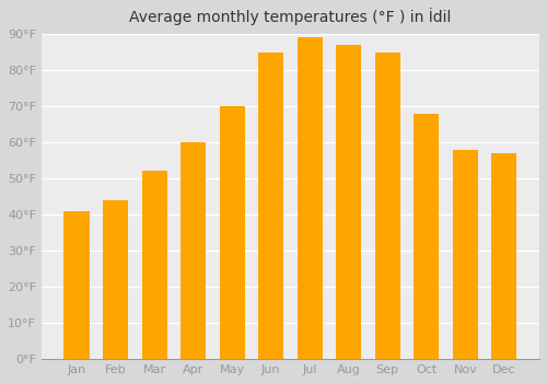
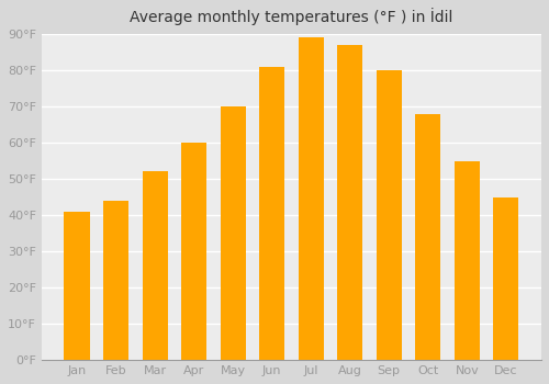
Jun: 85°F -> 81°F
Sep: 85°F -> 80°F
Nov: 58°F -> 55°F
Dec: 57°F -> 45°F
